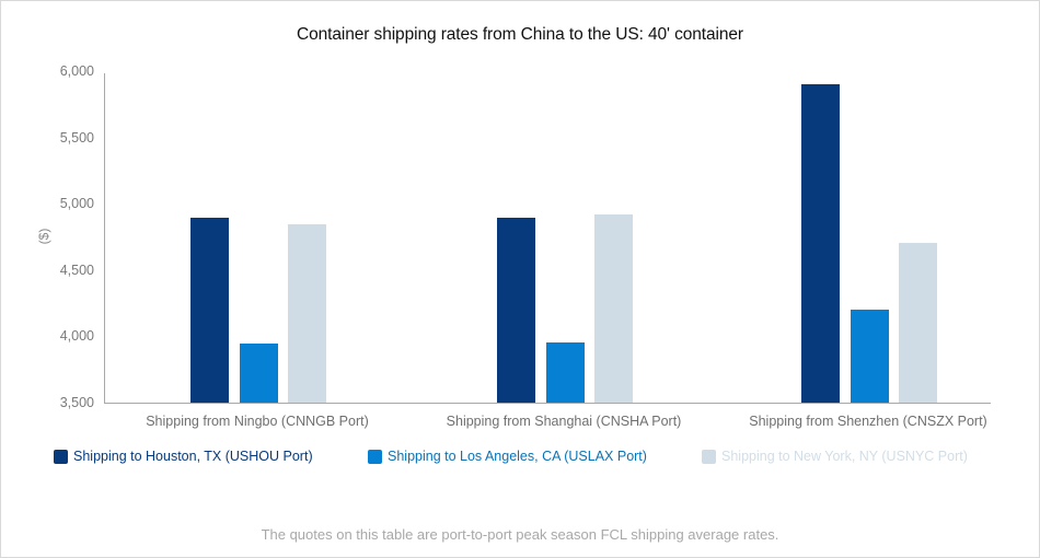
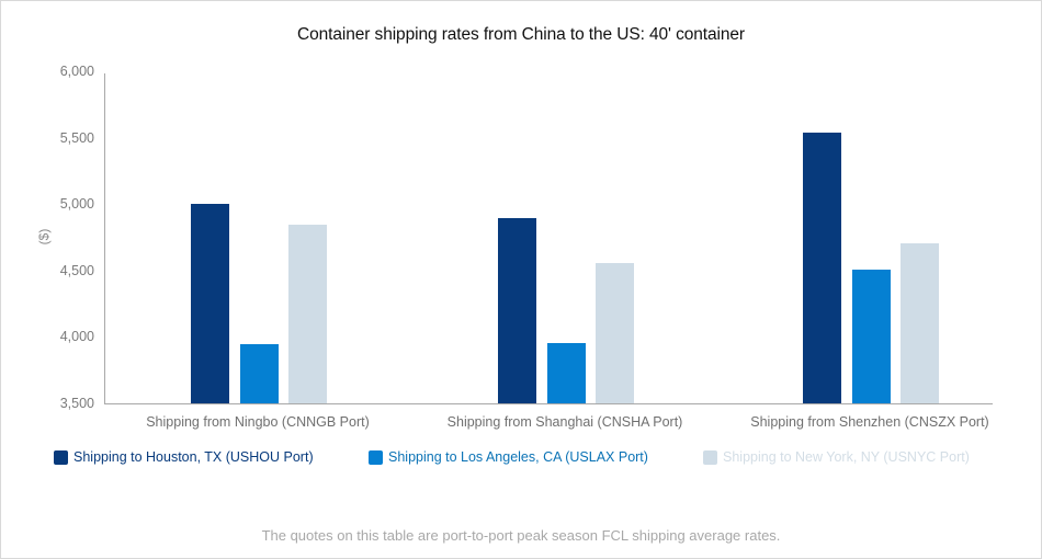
Shipping to Houston, TX (USHOU Port)/Shipping from Ningbo (CNNGB Port): 4900 -> 5010
Shipping to New York, NY (USNYC Port)/Shipping from Shanghai (CNSHA Port): 4920 -> 4560
Shipping to Houston, TX (USHOU Port)/Shipping from Shenzhen (CNSZX Port): 5920 -> 5550
Shipping to Los Angeles, CA (USLAX Port)/Shipping from Shenzhen (CNSZX Port): 4210 -> 4510
